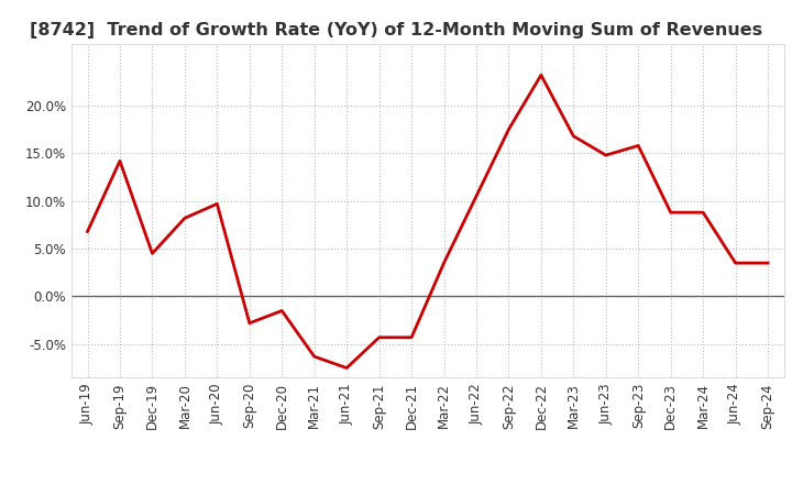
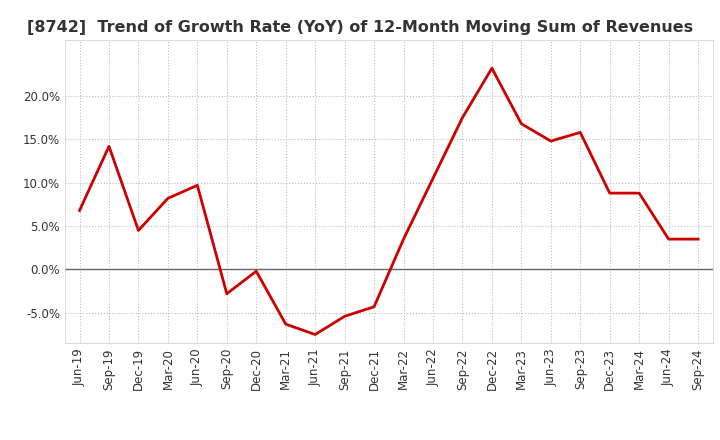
Dec-20: -1.5% -> -0.2%
Sep-21: -4.3% -> -5.4%
